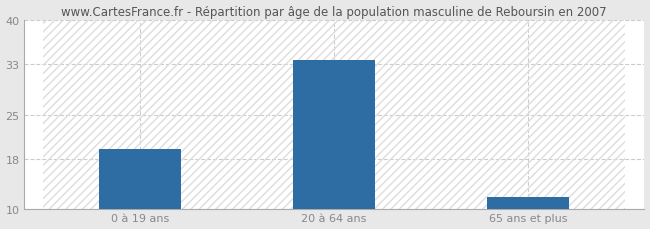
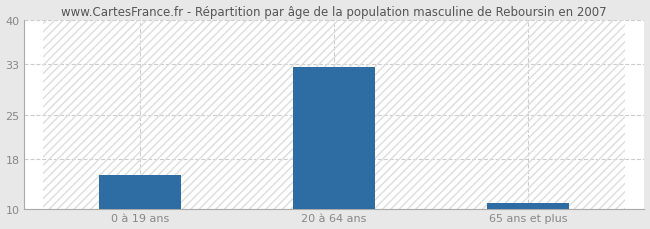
0 à 19 ans: 19.6 -> 15.5
20 à 64 ans: 33.6 -> 32.5
65 ans et plus: 12.0 -> 11.0
